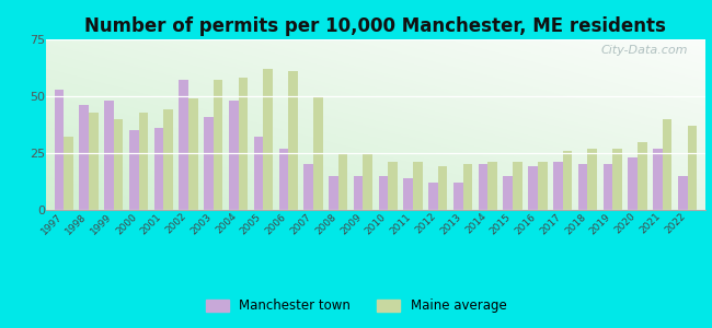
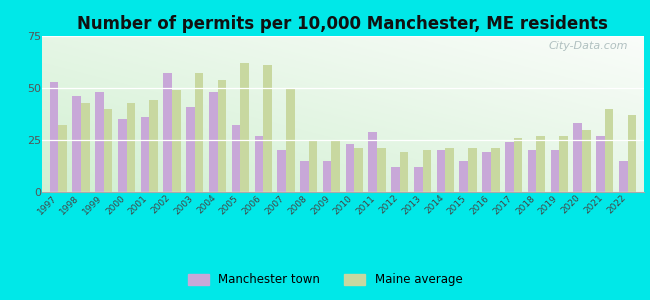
Maine average/2004: 58 -> 54
Manchester town/2010: 15 -> 23
Manchester town/2011: 14 -> 29
Manchester town/2017: 21 -> 24
Manchester town/2020: 23 -> 33
